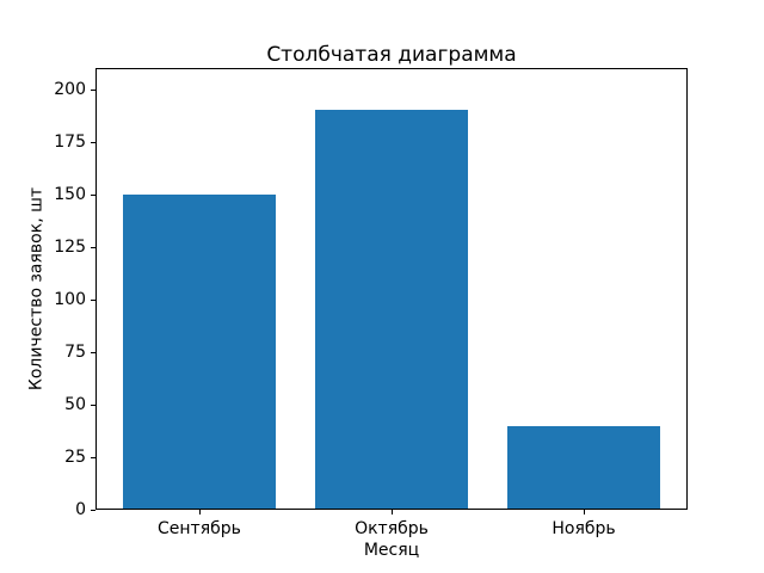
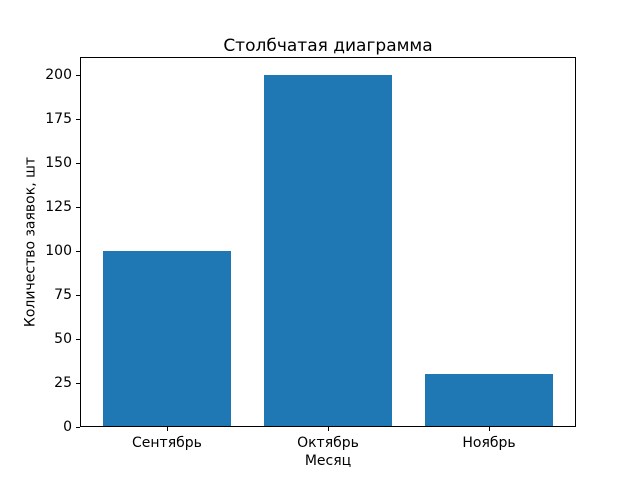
Сентябрь: 150 -> 100
Октябрь: 190 -> 200
Ноябрь: 40 -> 30
